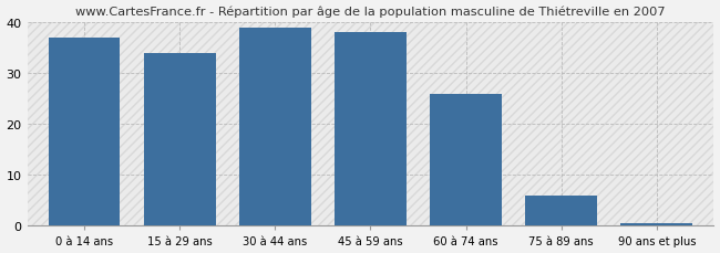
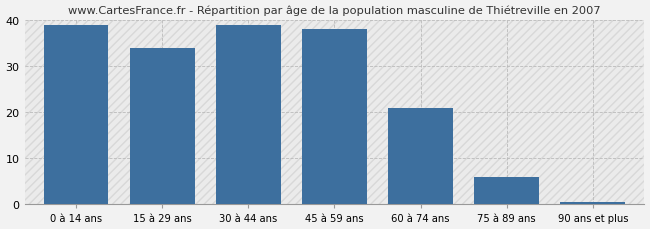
0 à 14 ans: 37.0 -> 39.0
60 à 74 ans: 26.0 -> 21.0
